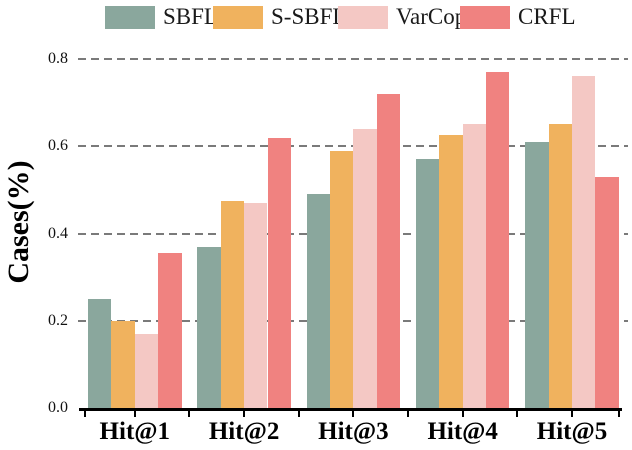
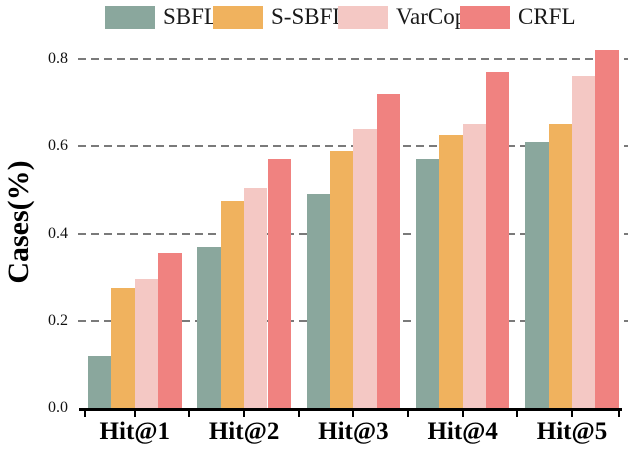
SBFL/Hit@1: 0.25 -> 0.12
S-SBFL/Hit@1: 0.20 -> 0.28
VarCop/Hit@1: 0.17 -> 0.29
VarCop/Hit@2: 0.47 -> 0.51
CRFL/Hit@2: 0.62 -> 0.57
CRFL/Hit@5: 0.53 -> 0.82
